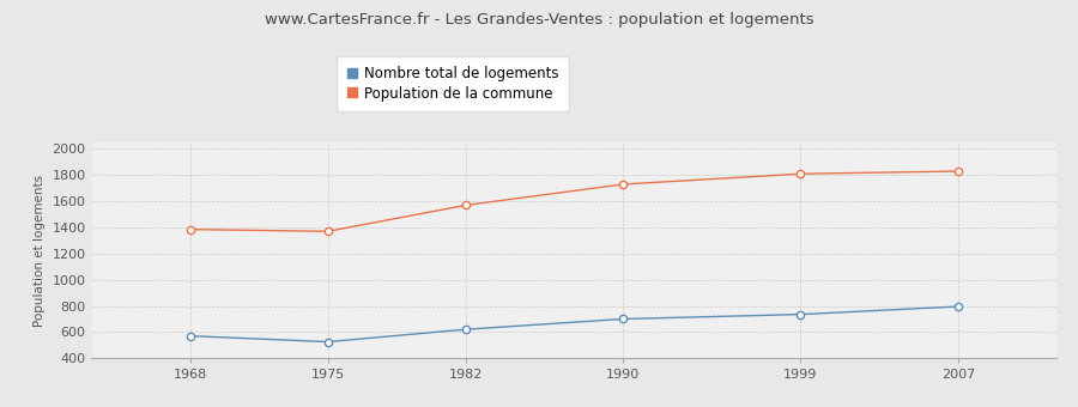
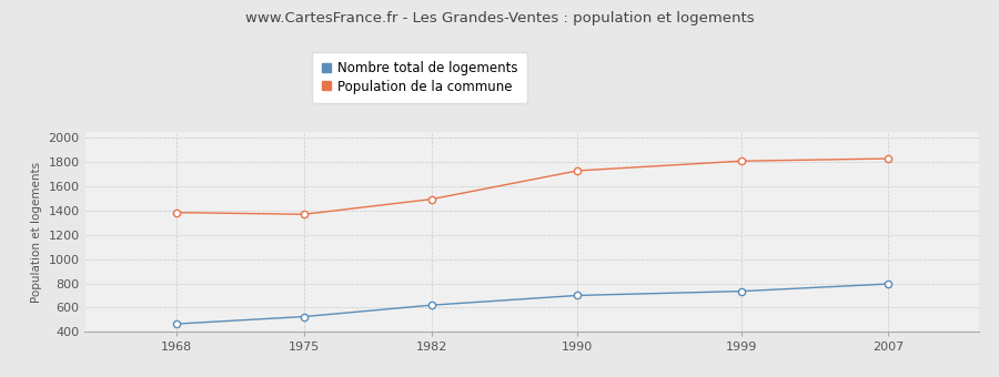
Nombre total de logements/1968: 570 -> 460
Population de la commune/1982: 1570 -> 1500
